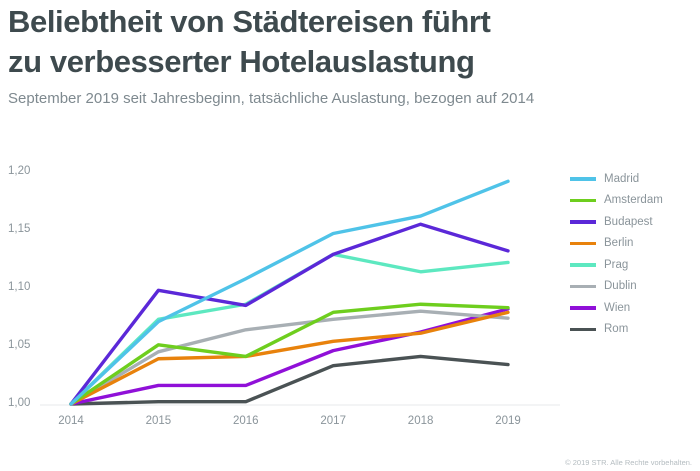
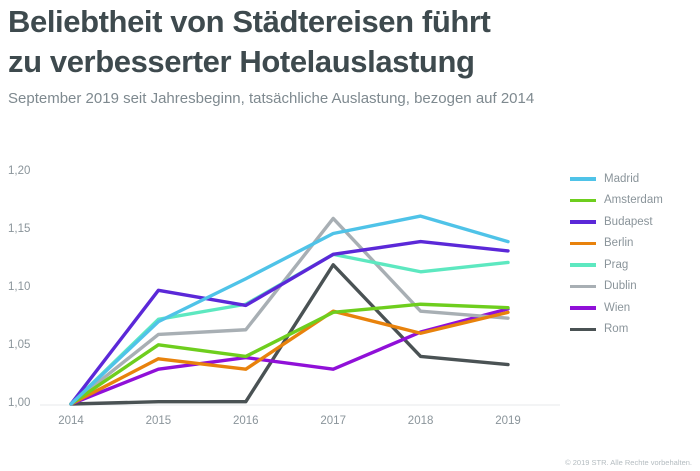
Dublin/2015: 1,04 -> 1,06
Wien/2015: 1,02 -> 1,03
Berlin/2016: 1,04 -> 1,03
Wien/2016: 1,02 -> 1,04
Berlin/2017: 1,05 -> 1,08
Dublin/2017: 1,07 -> 1,16
Wien/2017: 1,05 -> 1,03
Rom/2017: 1,03 -> 1,12
Budapest/2018: 1,16 -> 1,14
Madrid/2019: 1,19 -> 1,14
